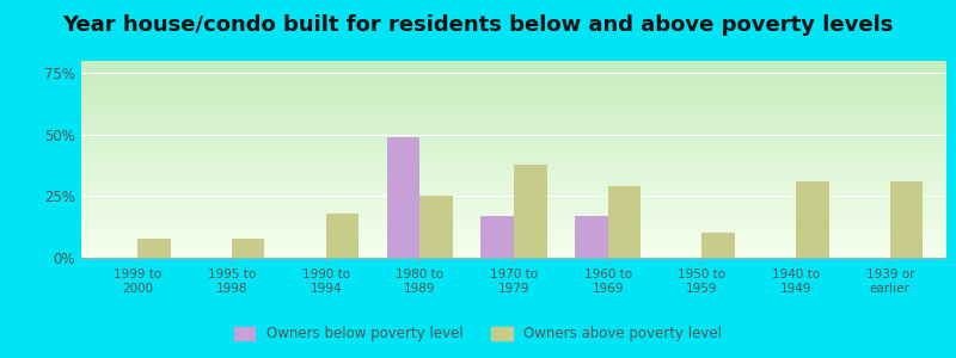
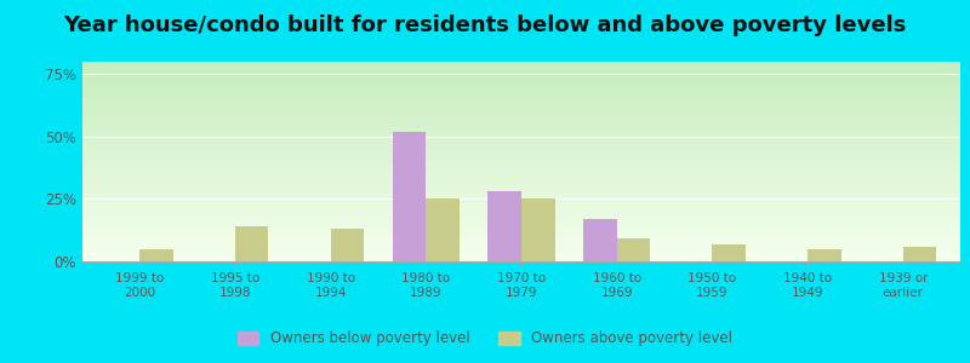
Owners above poverty level/1999 to 2000: 8% -> 5%
Owners above poverty level/1995 to 1998: 8% -> 14%
Owners above poverty level/1990 to 1994: 18% -> 13%
Owners below poverty level/1980 to 1989: 49% -> 52%
Owners below poverty level/1970 to 1979: 17% -> 28%
Owners above poverty level/1970 to 1979: 38% -> 25%
Owners above poverty level/1960 to 1969: 29% -> 9%
Owners above poverty level/1950 to 1959: 10% -> 7%
Owners above poverty level/1940 to 1949: 31% -> 5%
Owners above poverty level/1939 or earlier: 31% -> 6%
